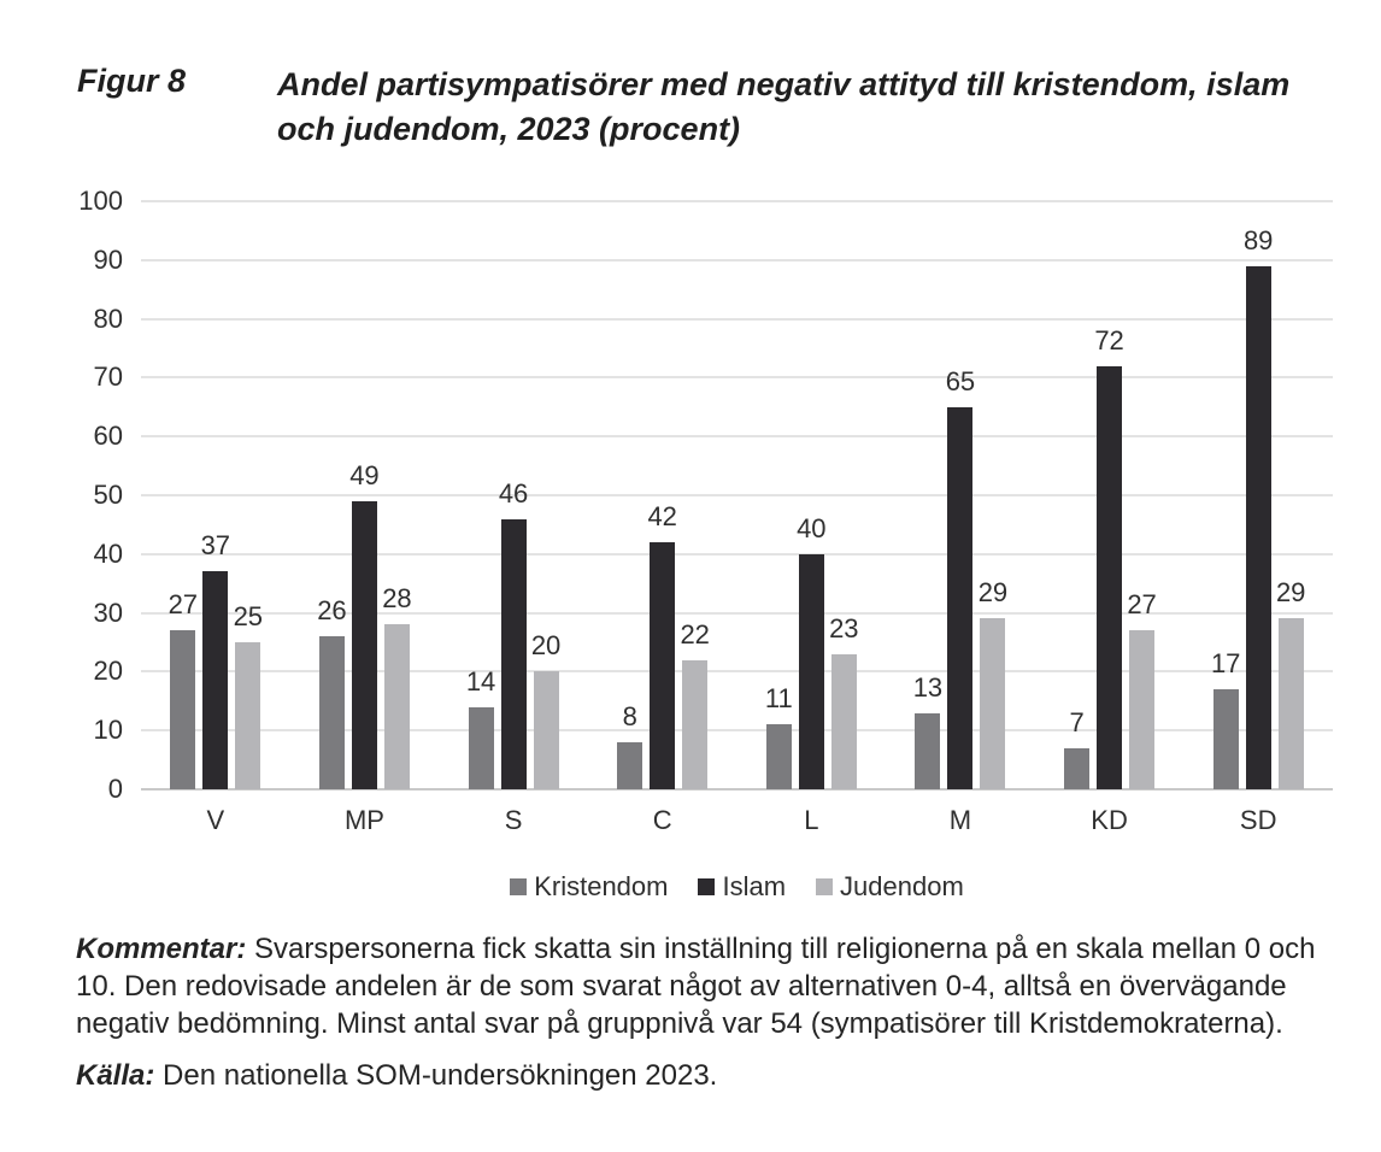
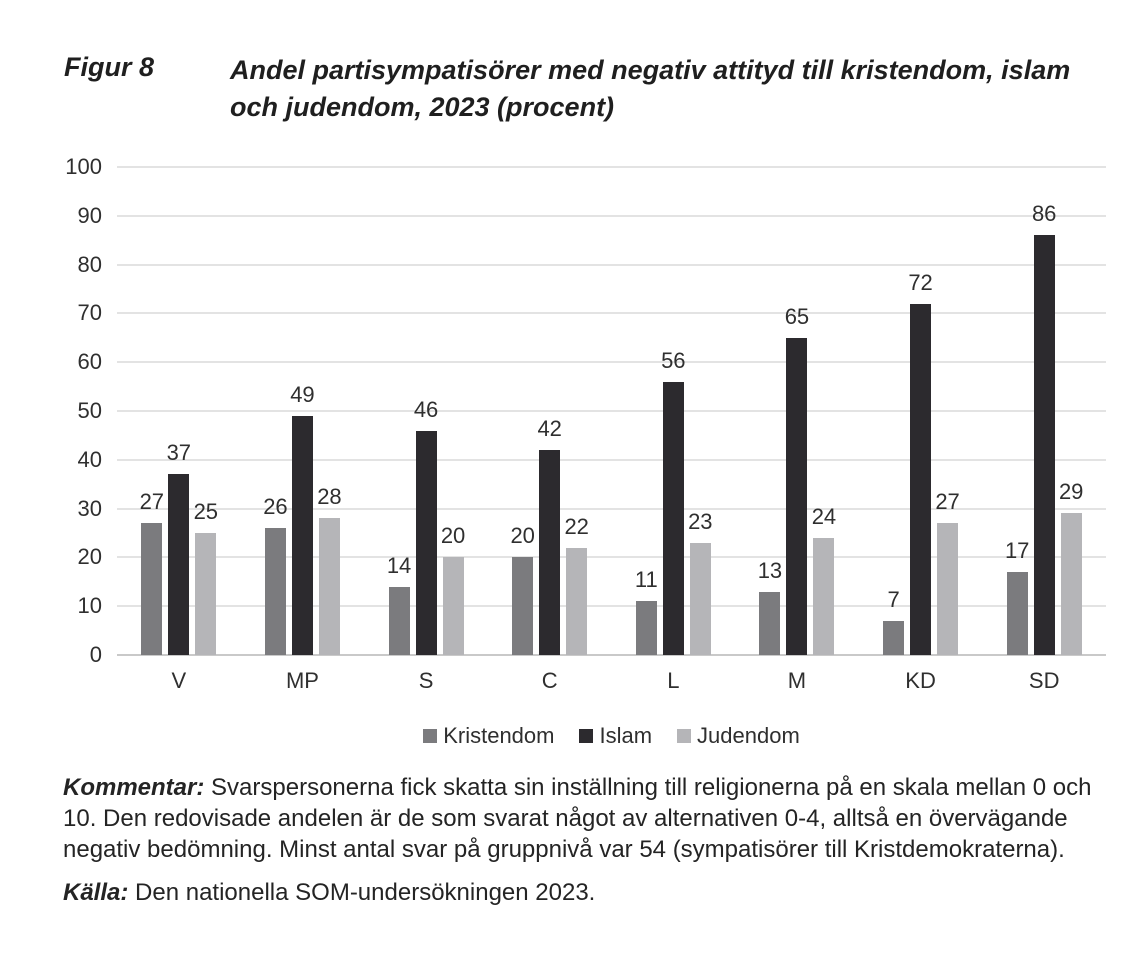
Kristendom/C: 8 -> 20
Islam/L: 40 -> 56
Judendom/M: 29 -> 24
Islam/SD: 89 -> 86
